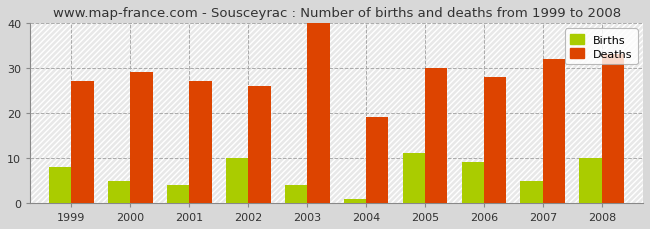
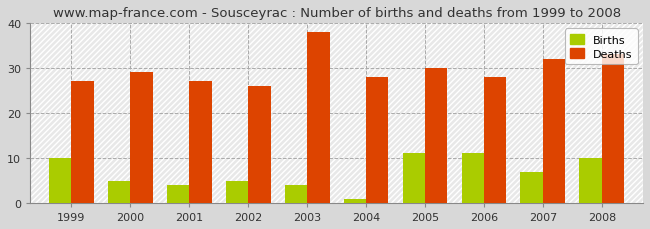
Births/1999: 8 -> 10
Births/2002: 10 -> 5
Deaths/2003: 40 -> 38
Deaths/2004: 19 -> 28
Births/2006: 9 -> 11
Births/2007: 5 -> 7
